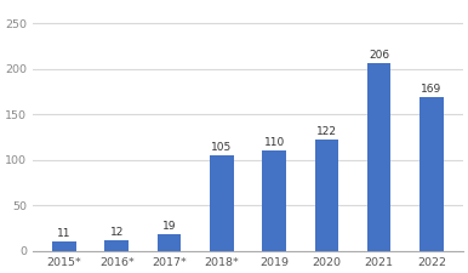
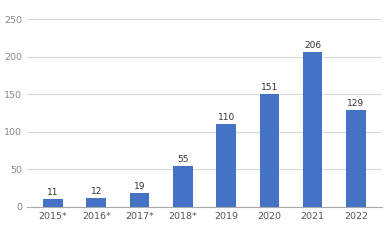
2018*: 105 -> 55
2020: 122 -> 151
2022: 169 -> 129
